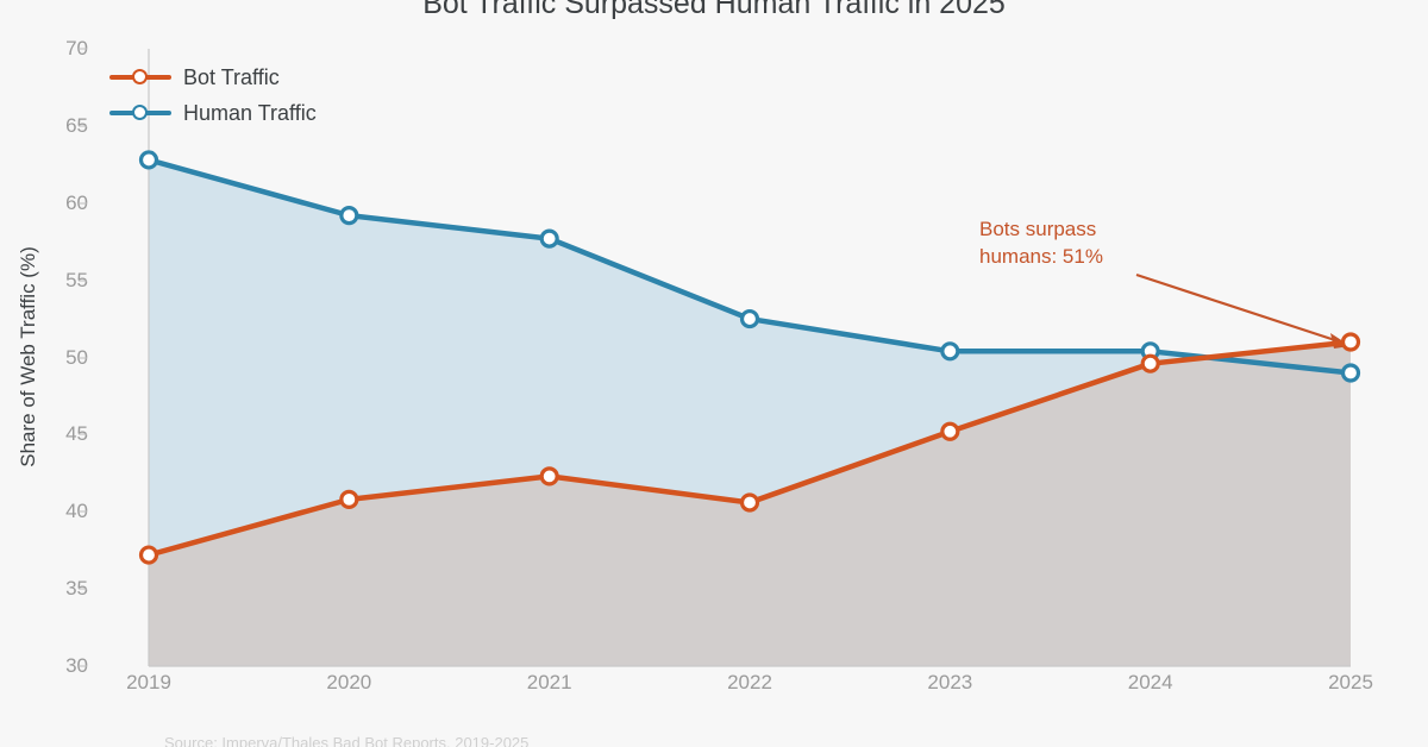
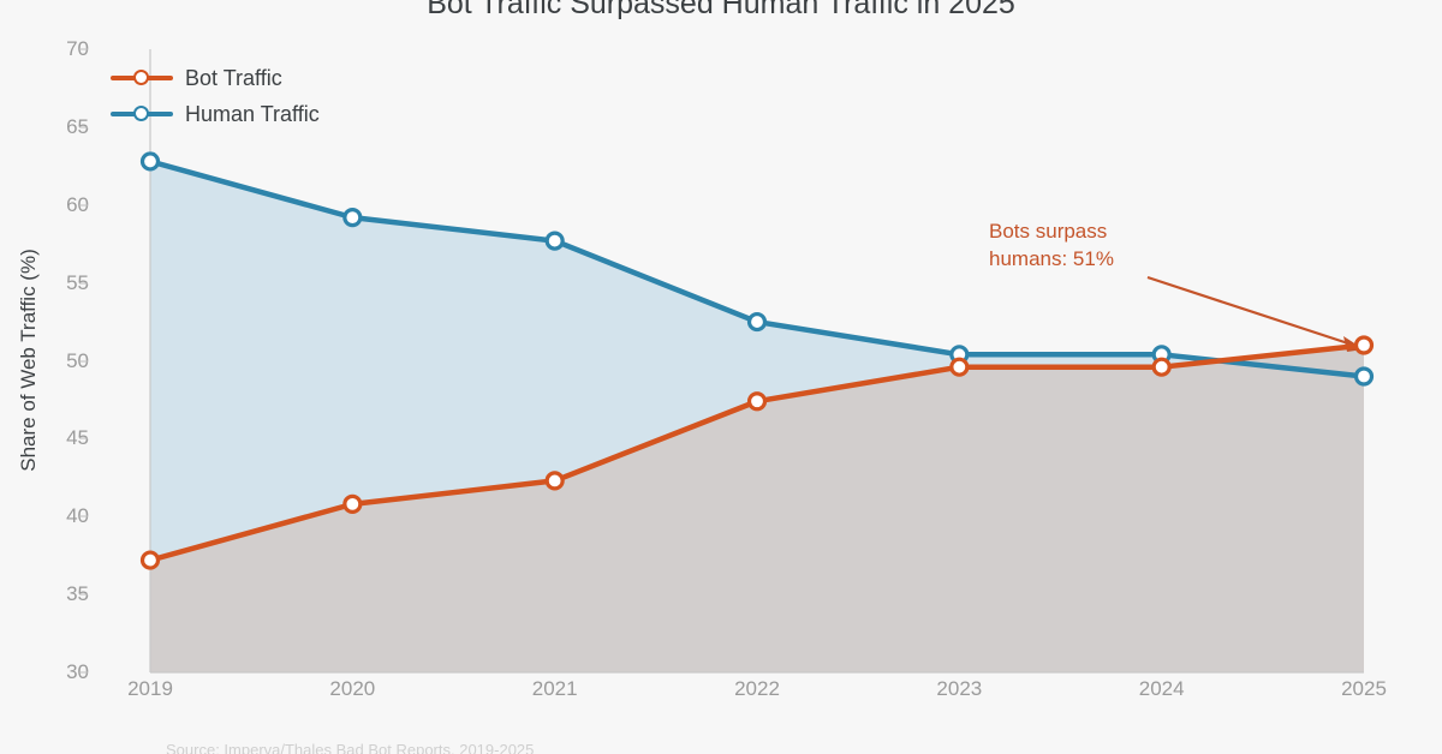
Bot Traffic/2022: 40.6 -> 47.4
Bot Traffic/2023: 45.2 -> 49.6
